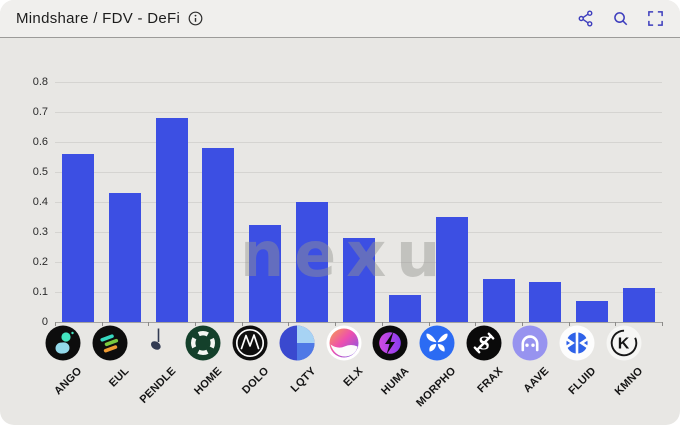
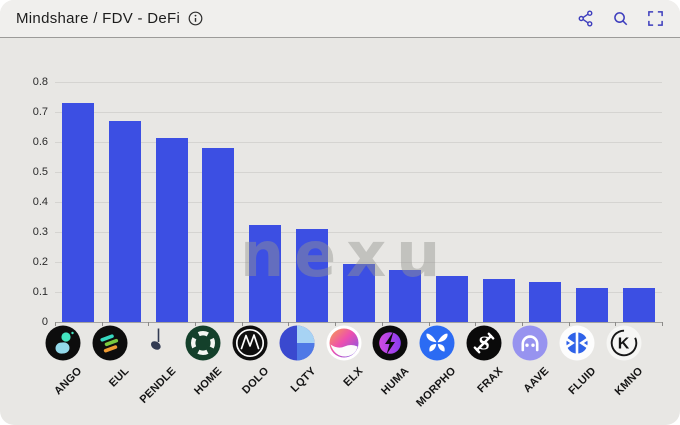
ANGO: 0.56 -> 0.73
EUL: 0.43 -> 0.67
PENDLE: 0.68 -> 0.61
LQTY: 0.40 -> 0.31
ELX: 0.28 -> 0.20
HUMA: 0.09 -> 0.17
MORPHO: 0.35 -> 0.15
FLUID: 0.07 -> 0.12
